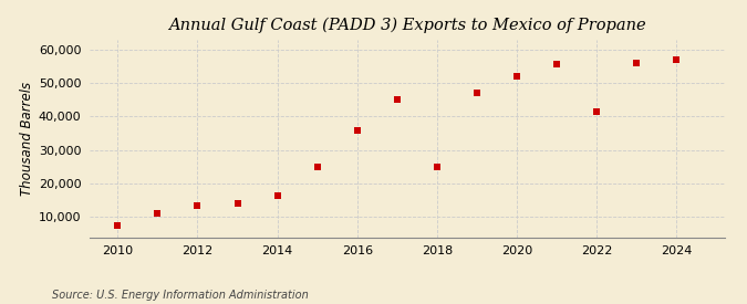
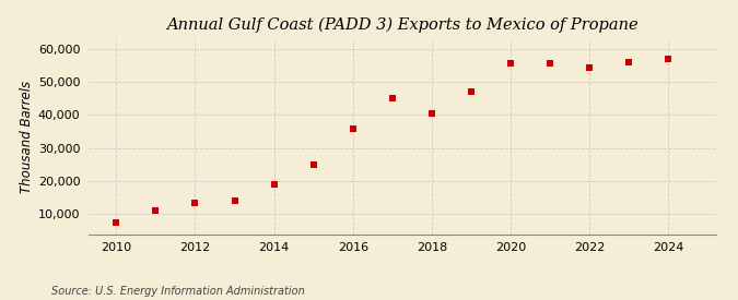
2014: 16,500 -> 19,000
2018: 25,000 -> 40,500
2020: 52,000 -> 55,500
2022: 41,500 -> 54,500
